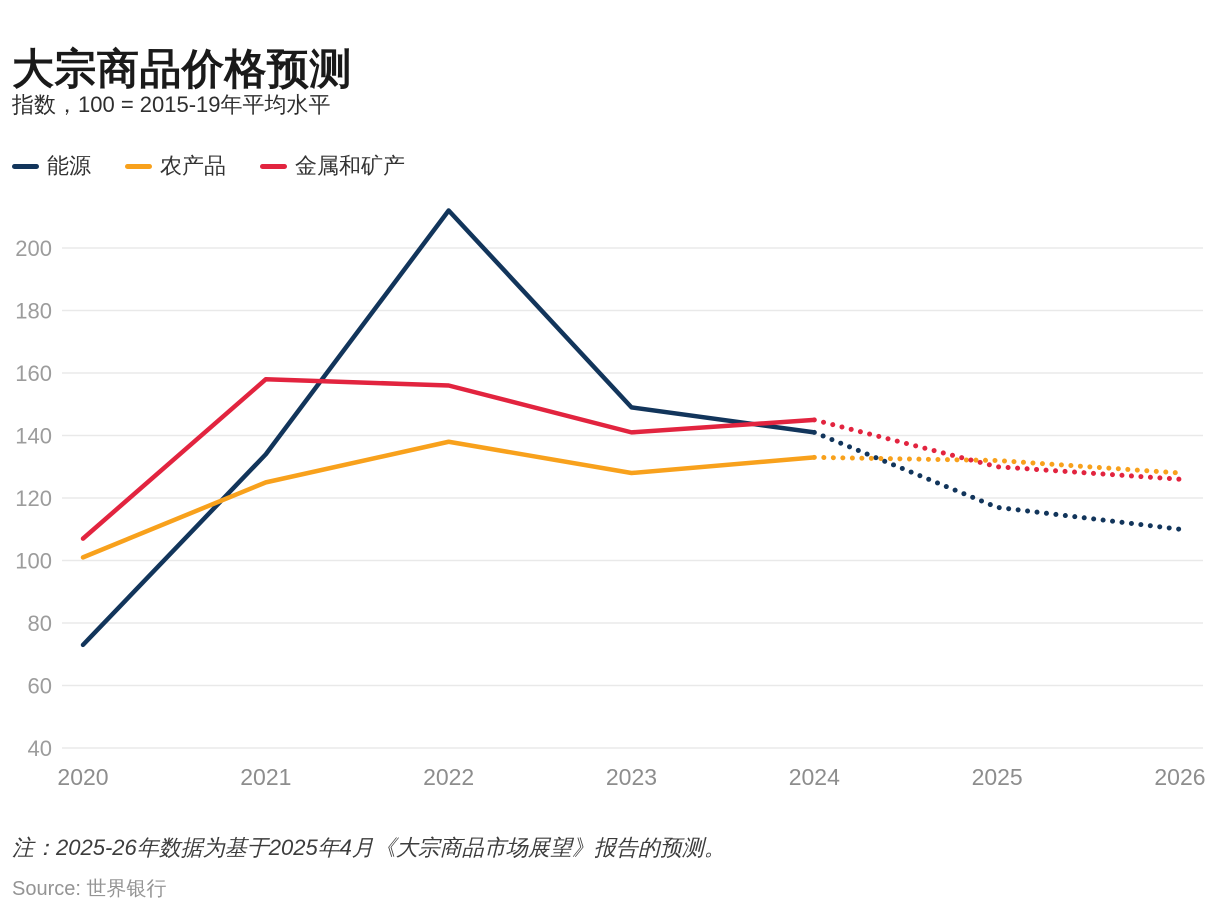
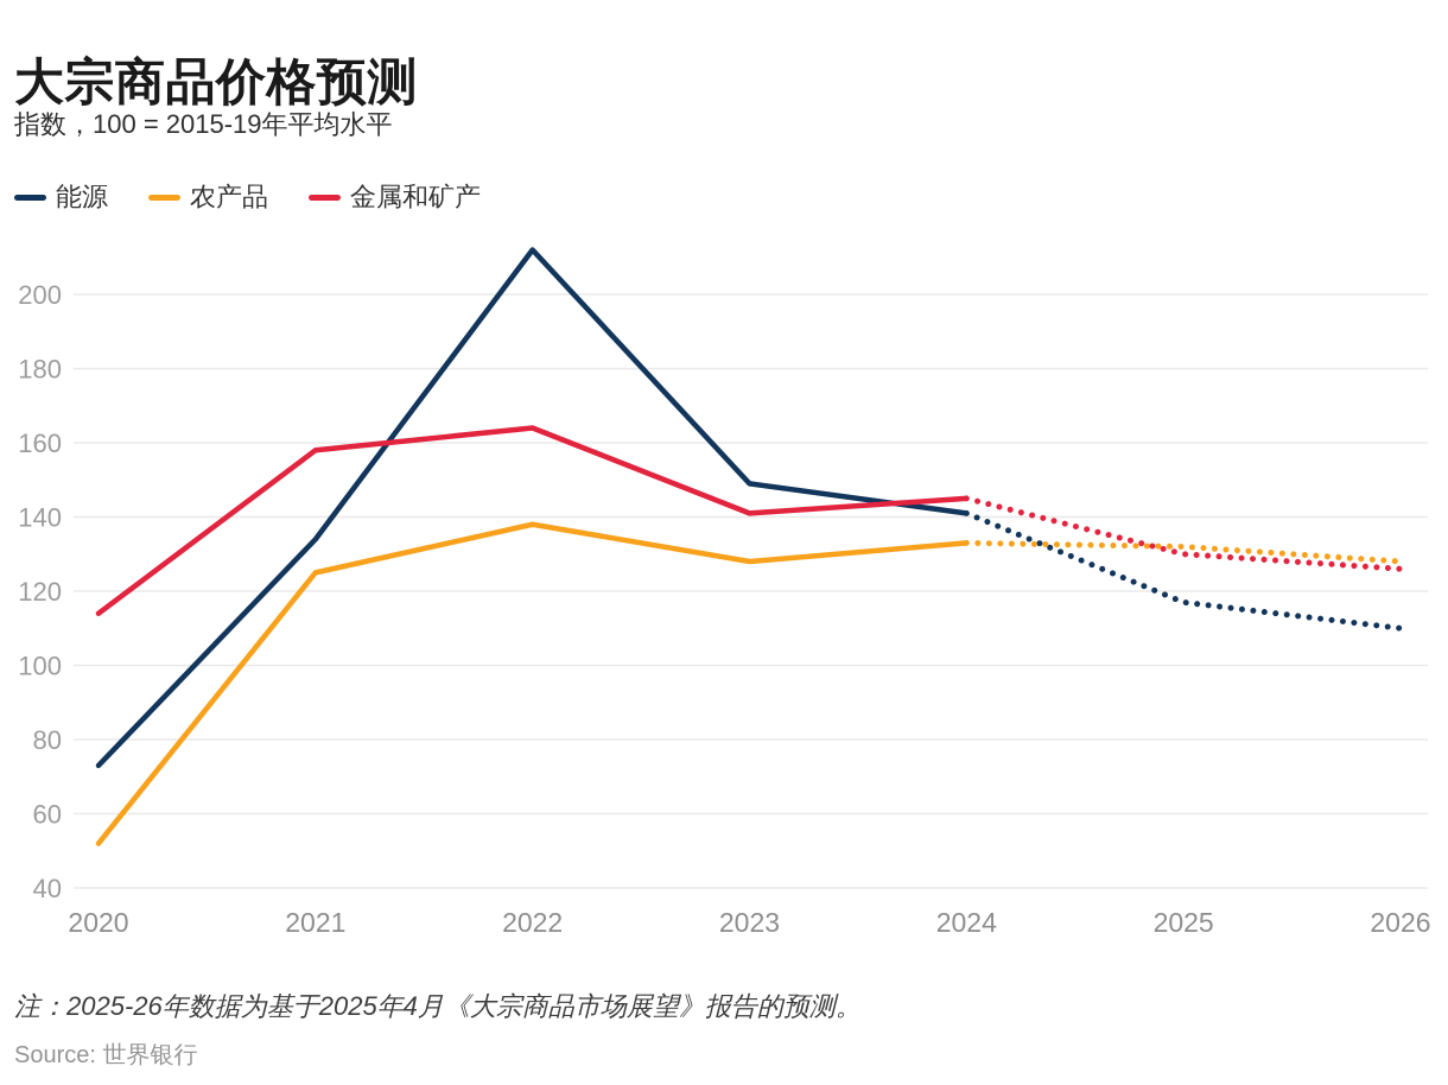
农产品/2020: 101 -> 52
金属和矿产/2020: 107 -> 114
金属和矿产/2022: 156 -> 164
